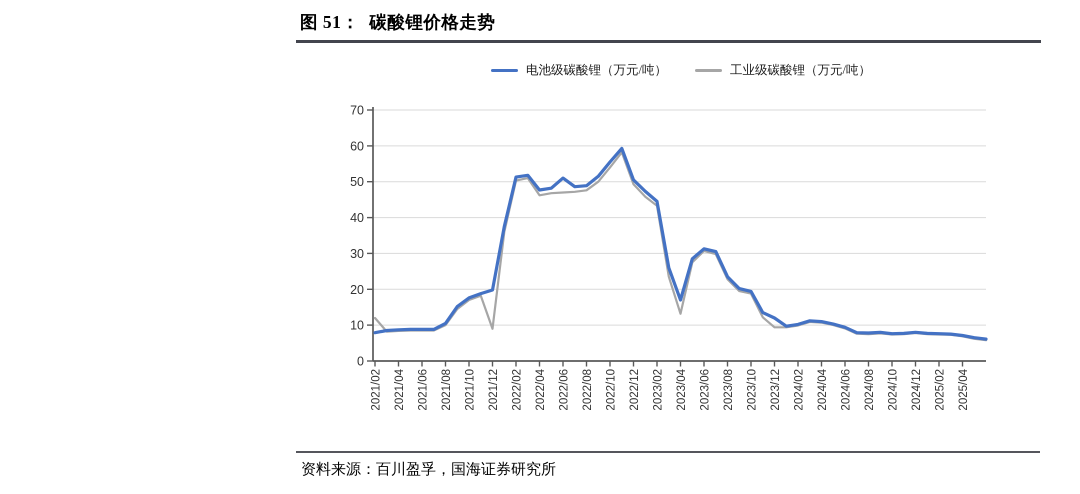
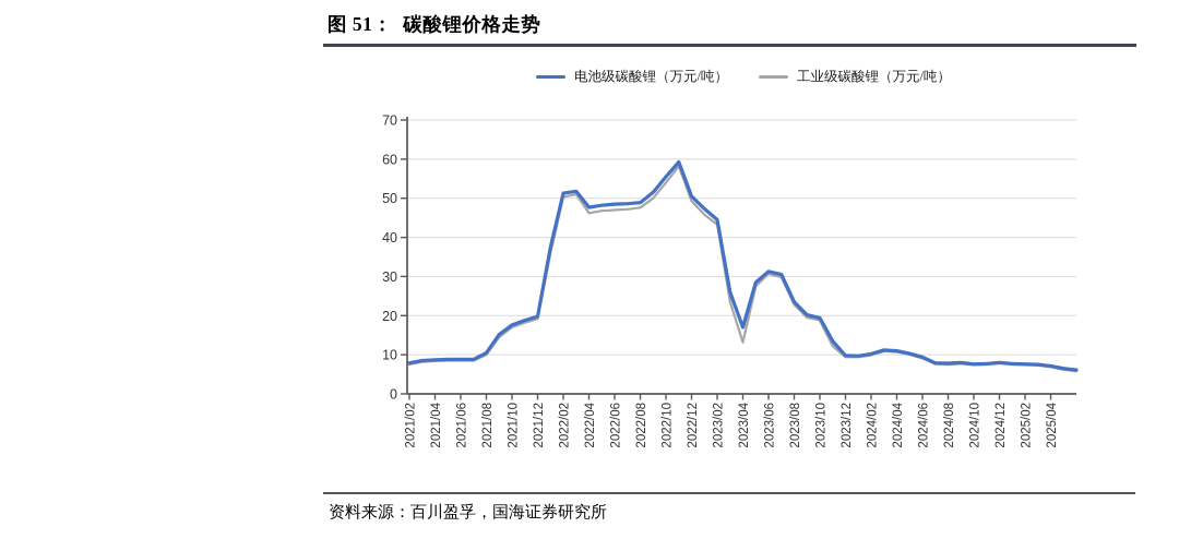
工业级碳酸锂（万元/吨）/2021/02: 12 -> 8
工业级碳酸锂（万元/吨）/2021/12: 9 -> 19
电池级碳酸锂（万元/吨）/2022/06: 51 -> 48
电池级碳酸锂（万元/吨）/2023/12: 12 -> 10
